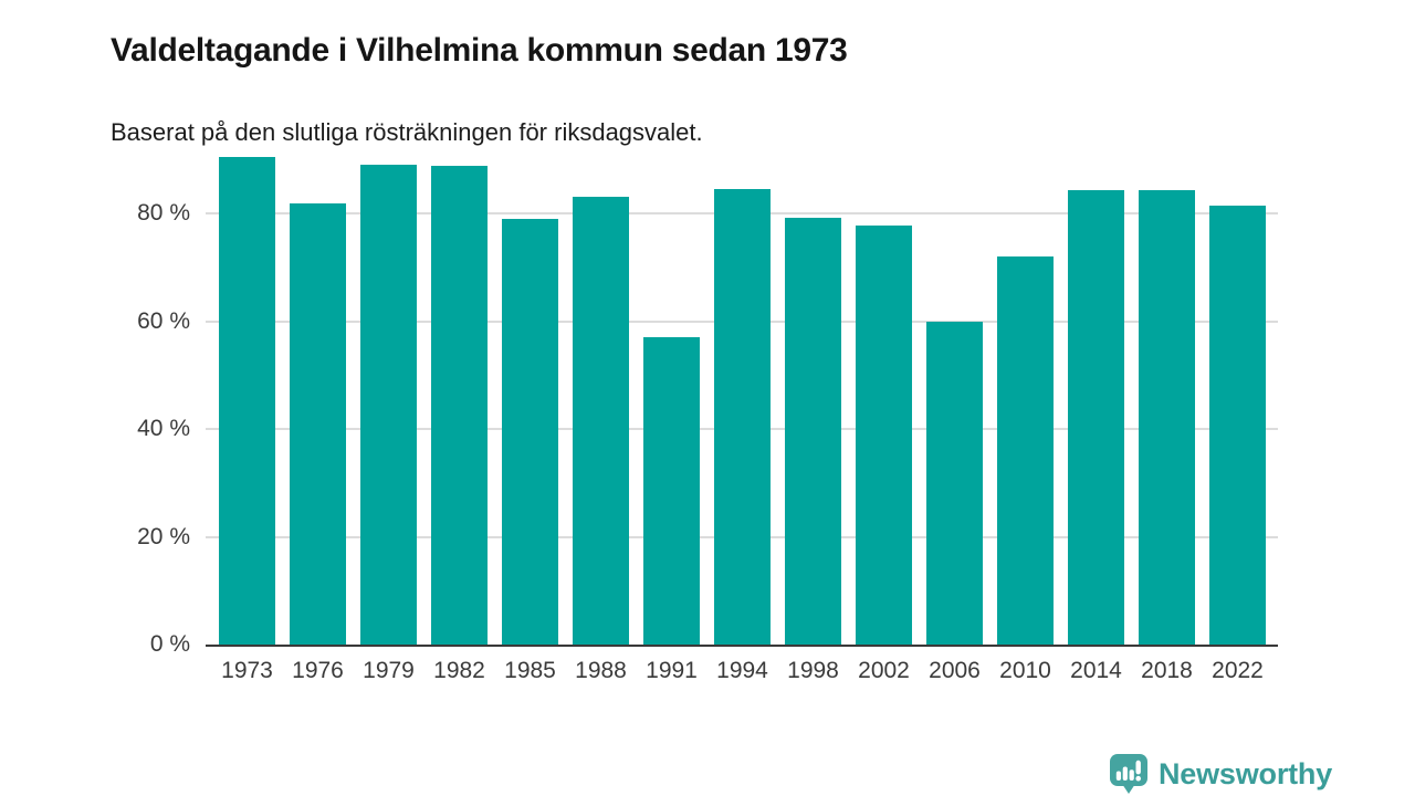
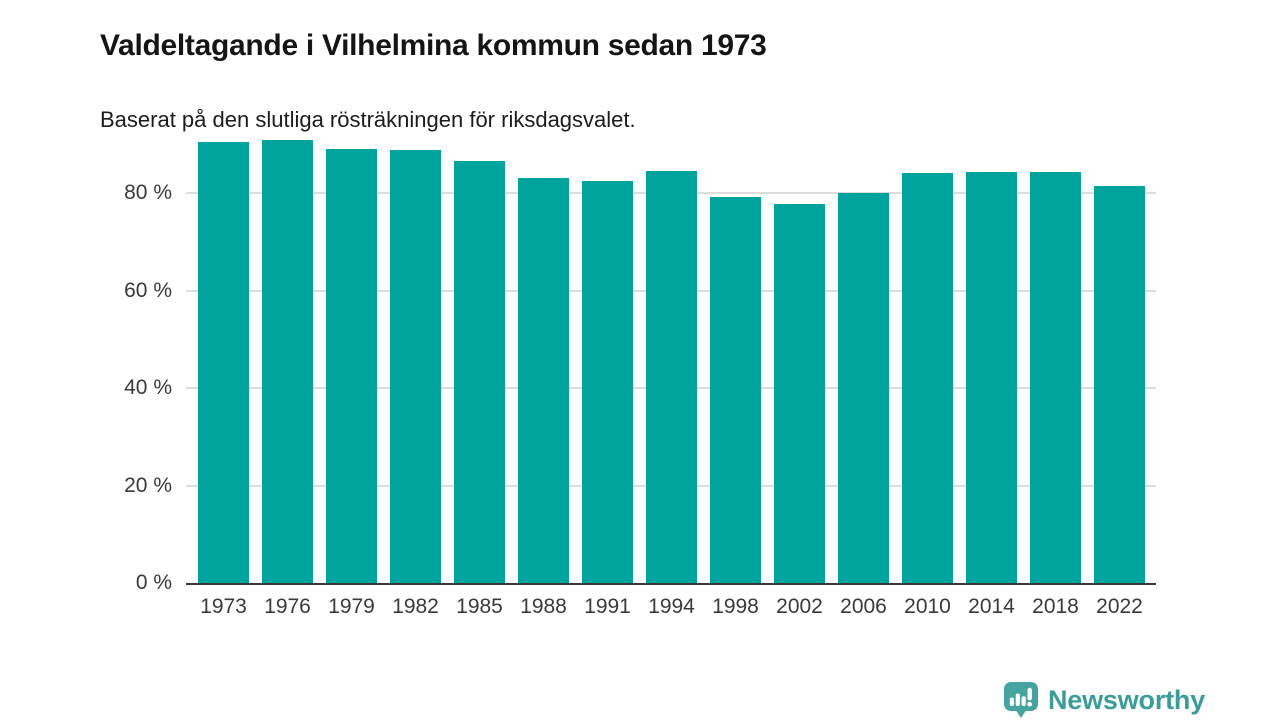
1976: 82% -> 91%
1985: 79% -> 87%
1991: 57% -> 83%
2006: 60% -> 80%
2010: 72% -> 84%
